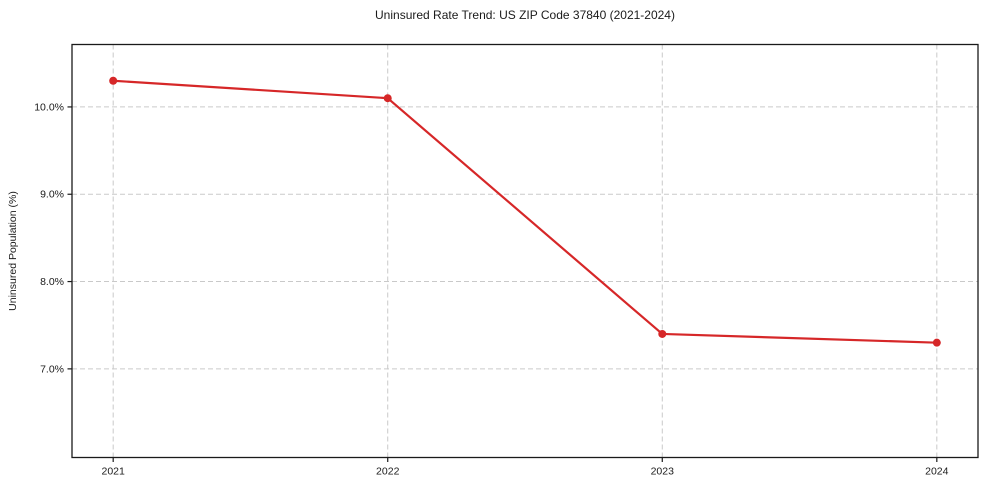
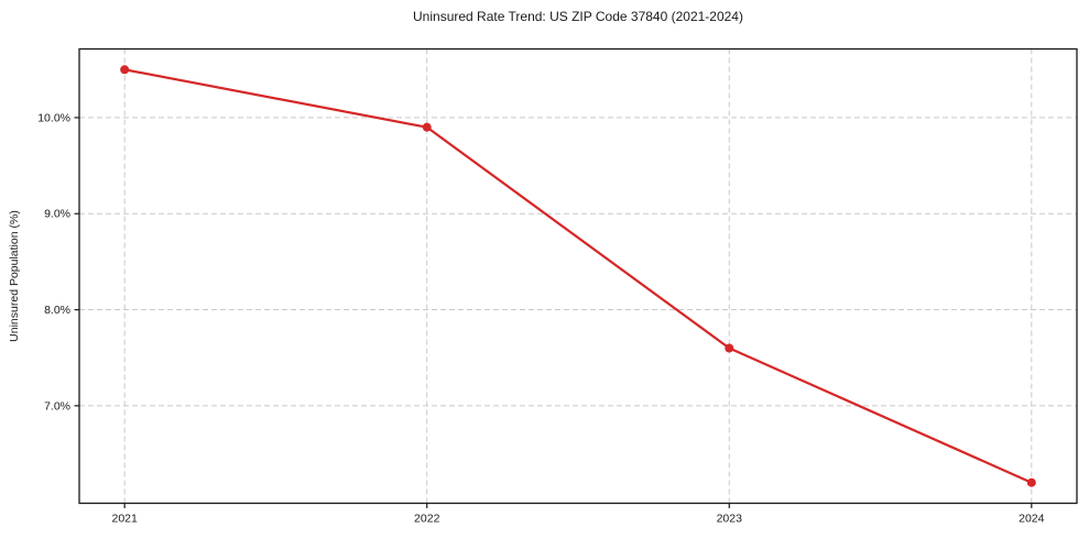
2021: 10.3% -> 10.5%
2022: 10.1% -> 9.9%
2023: 7.4% -> 7.6%
2024: 7.3% -> 6.2%
